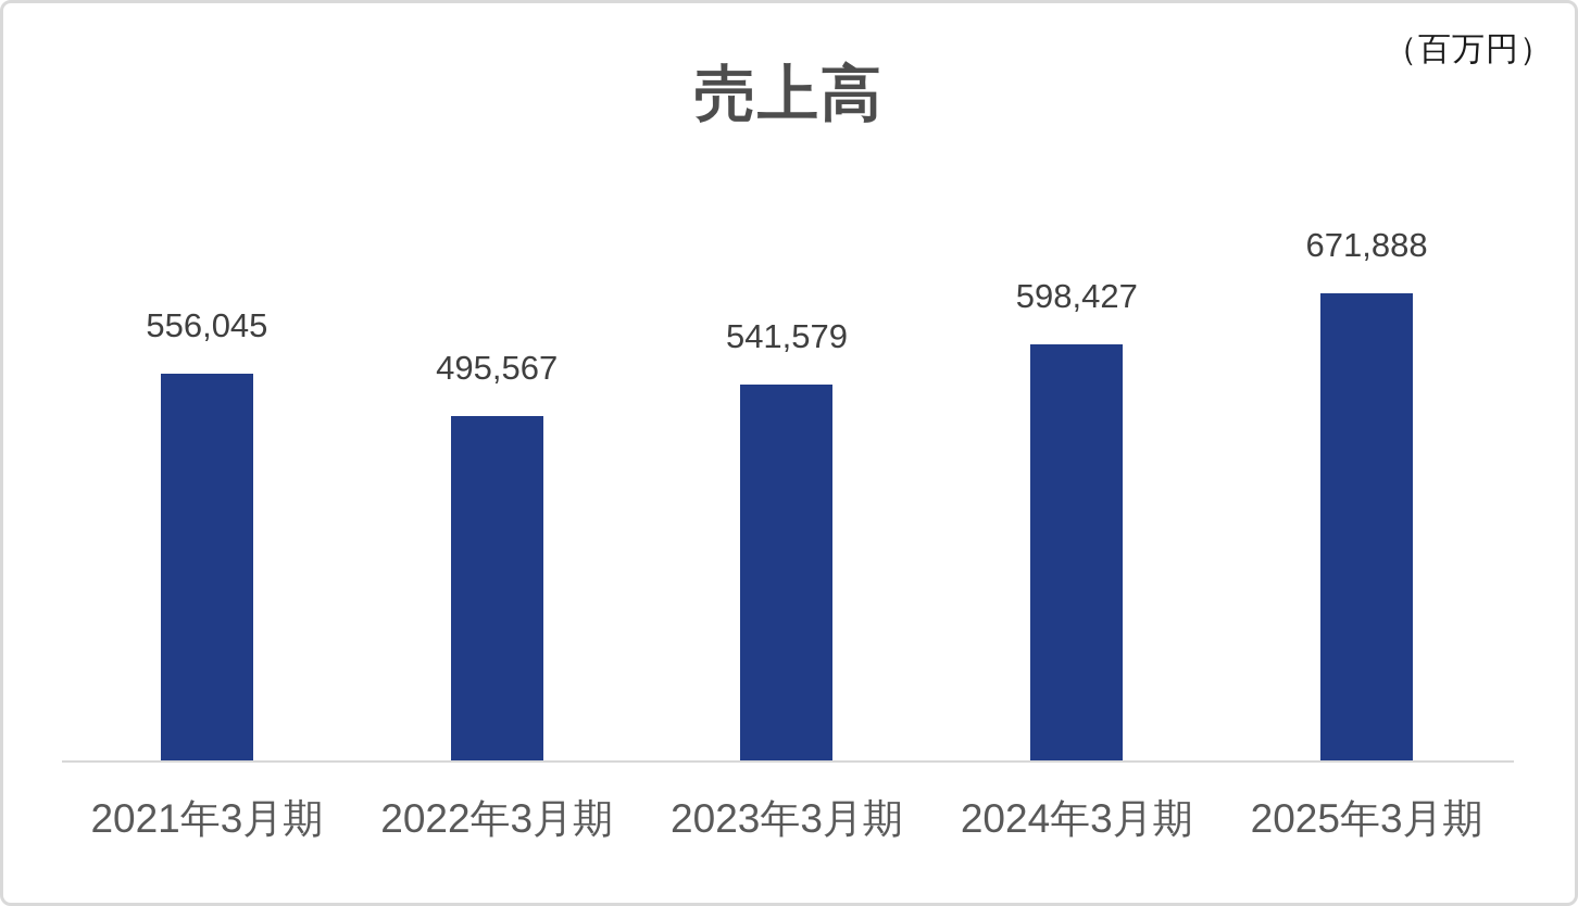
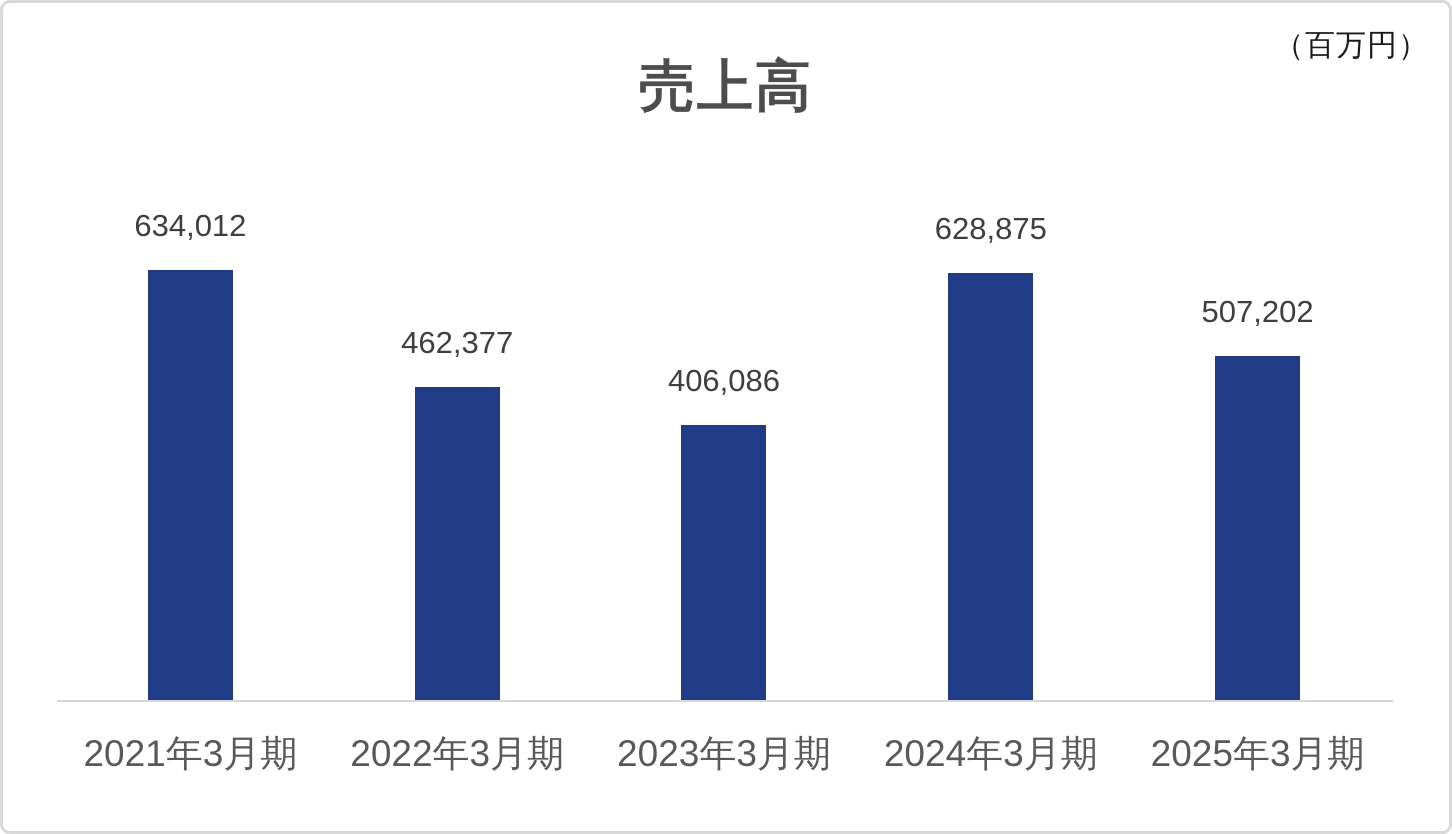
2021年3月期: 556,045 -> 634,012
2022年3月期: 495,567 -> 462,377
2023年3月期: 541,579 -> 406,086
2024年3月期: 598,427 -> 628,875
2025年3月期: 671,888 -> 507,202
